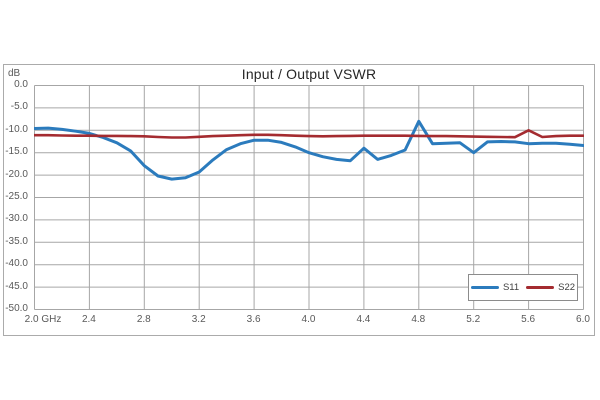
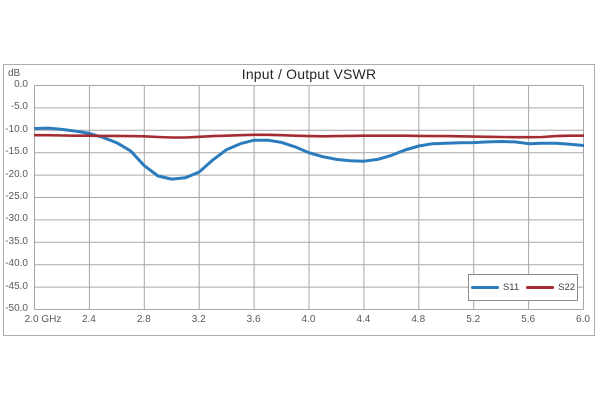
S11/4.4: -14 -> -17
S11/4.8: -8 -> -14
S11/5.2: -15 -> -13
S22/5.6: -10 -> -12
